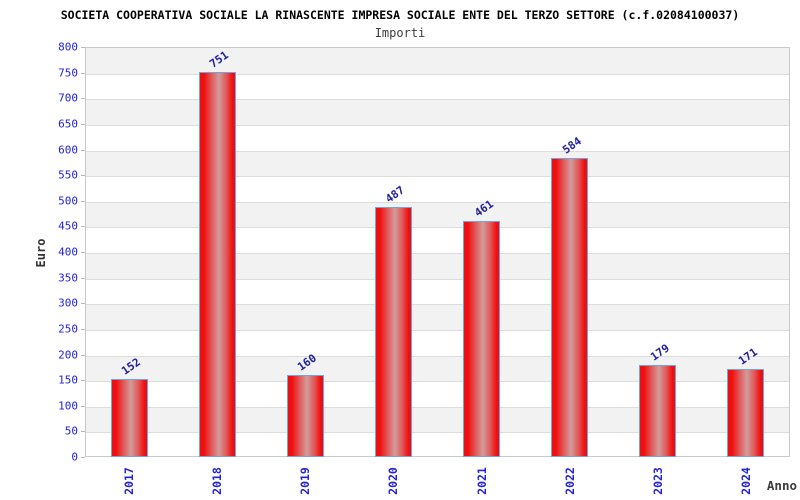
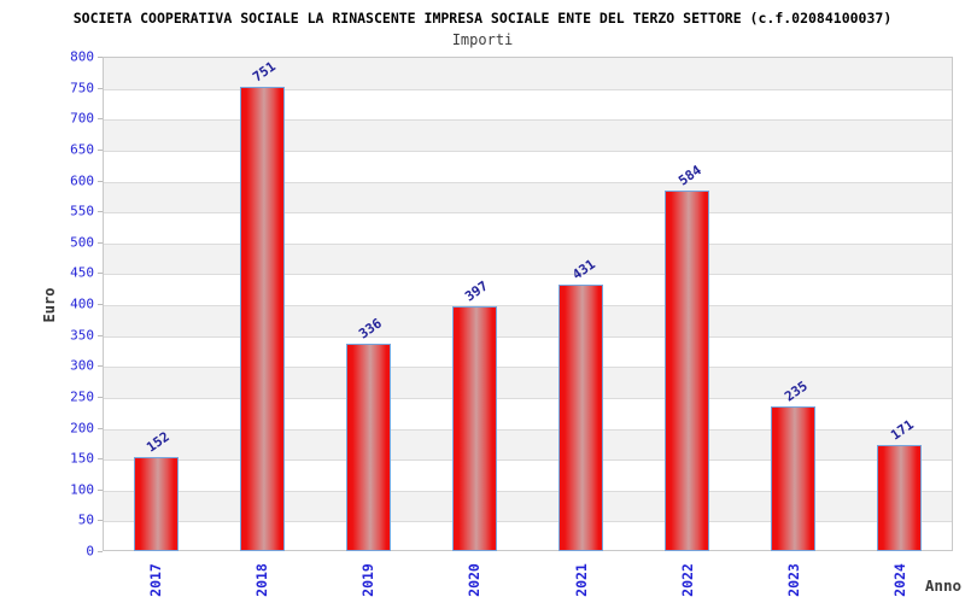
2019: 160 -> 336
2020: 487 -> 397
2021: 461 -> 431
2023: 179 -> 235
